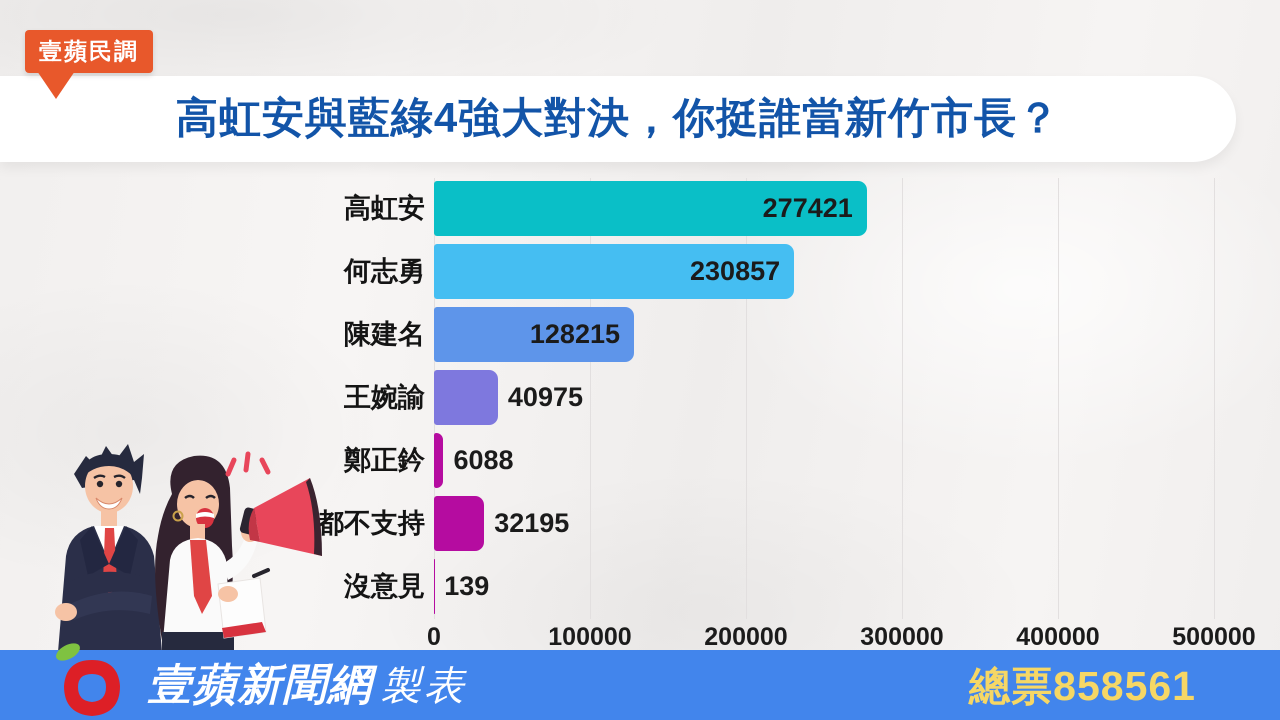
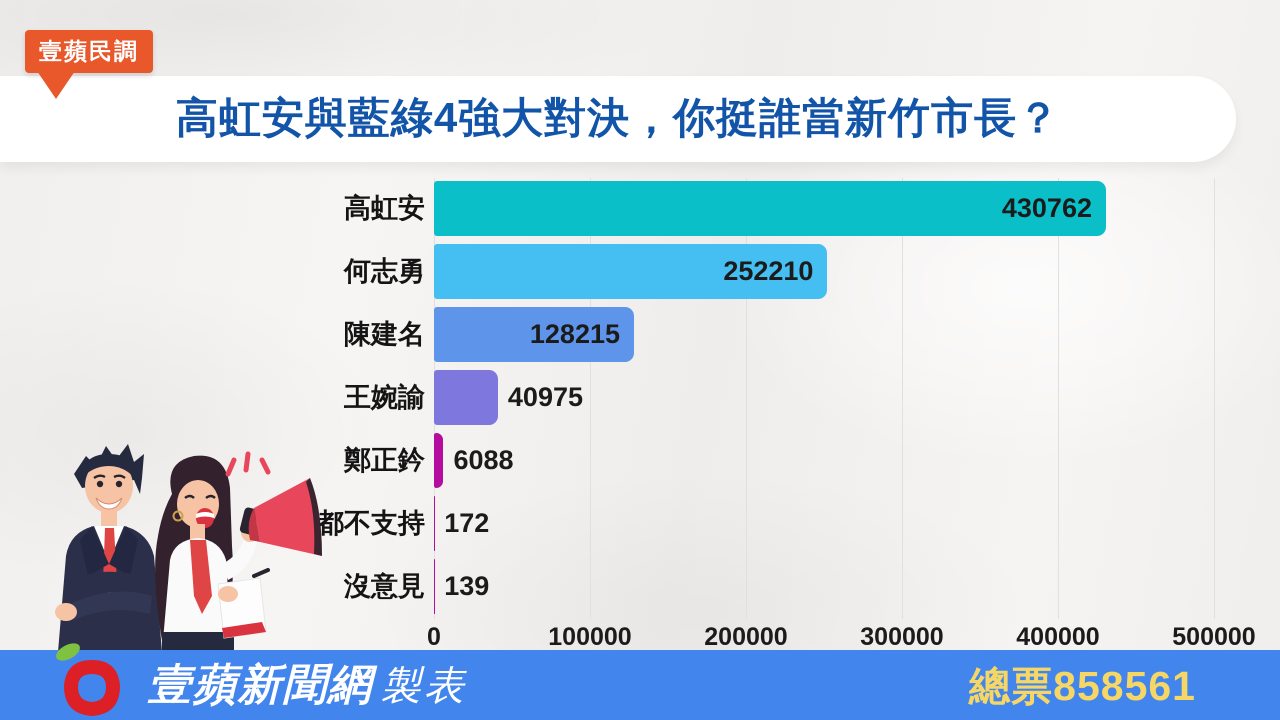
高虹安: 277421 -> 430762
何志勇: 230857 -> 252210
都不支持: 32195 -> 172
